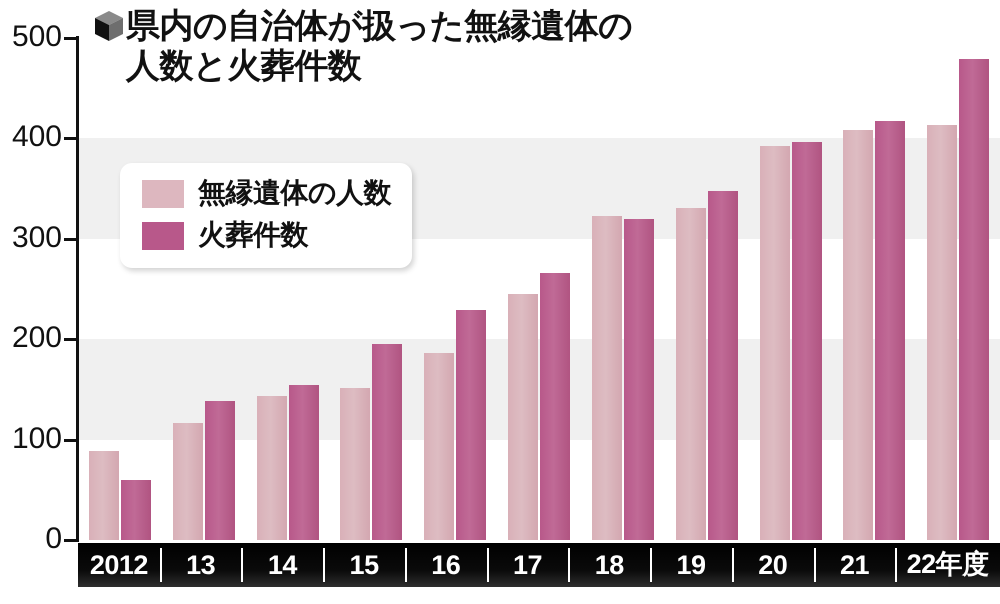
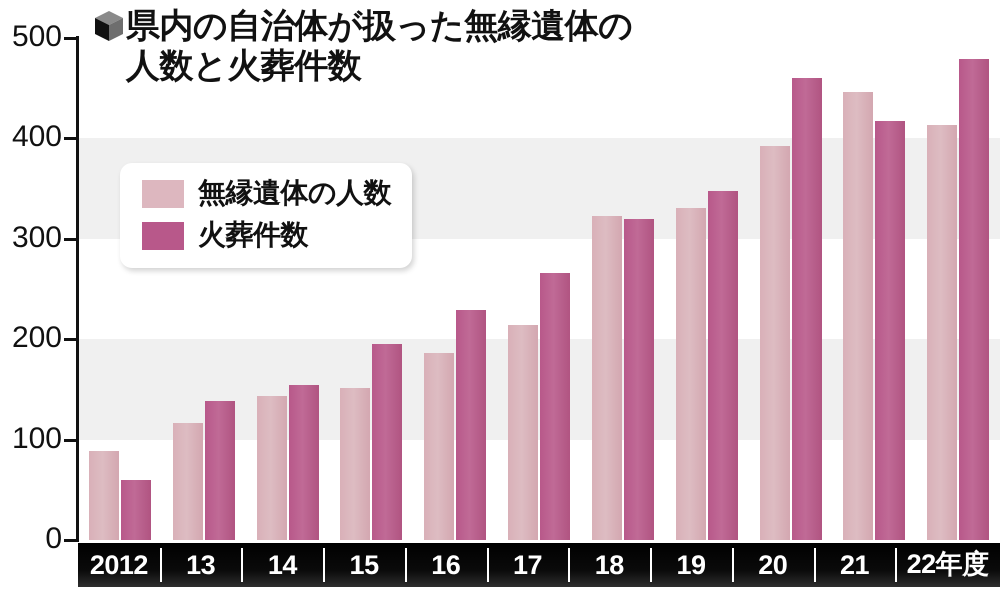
無縁遺体の人数/17: 245 -> 214
火葬件数/20: 396 -> 460
無縁遺体の人数/21: 408 -> 446
